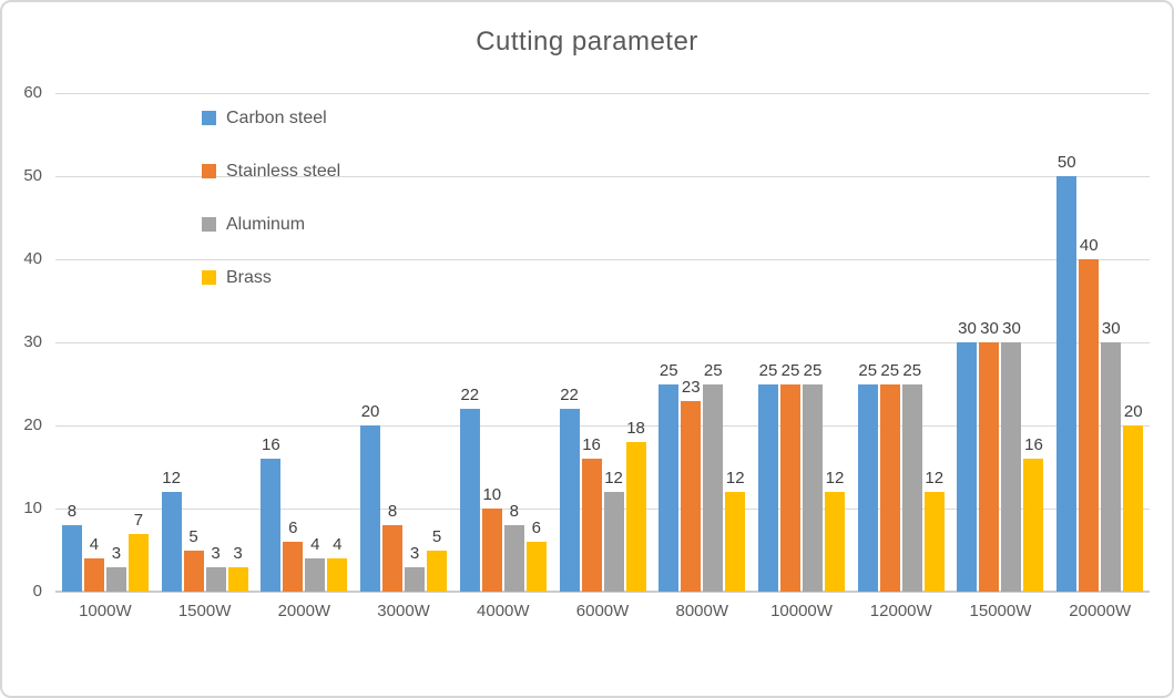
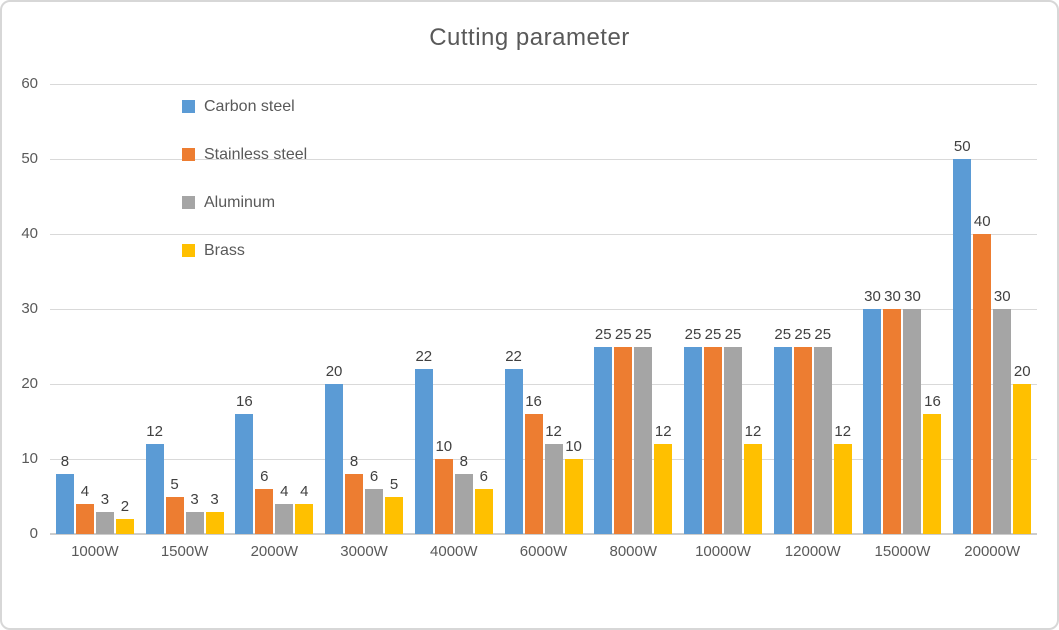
Brass/1000W: 7 -> 2
Aluminum/3000W: 3 -> 6
Brass/6000W: 18 -> 10
Stainless steel/8000W: 23 -> 25
